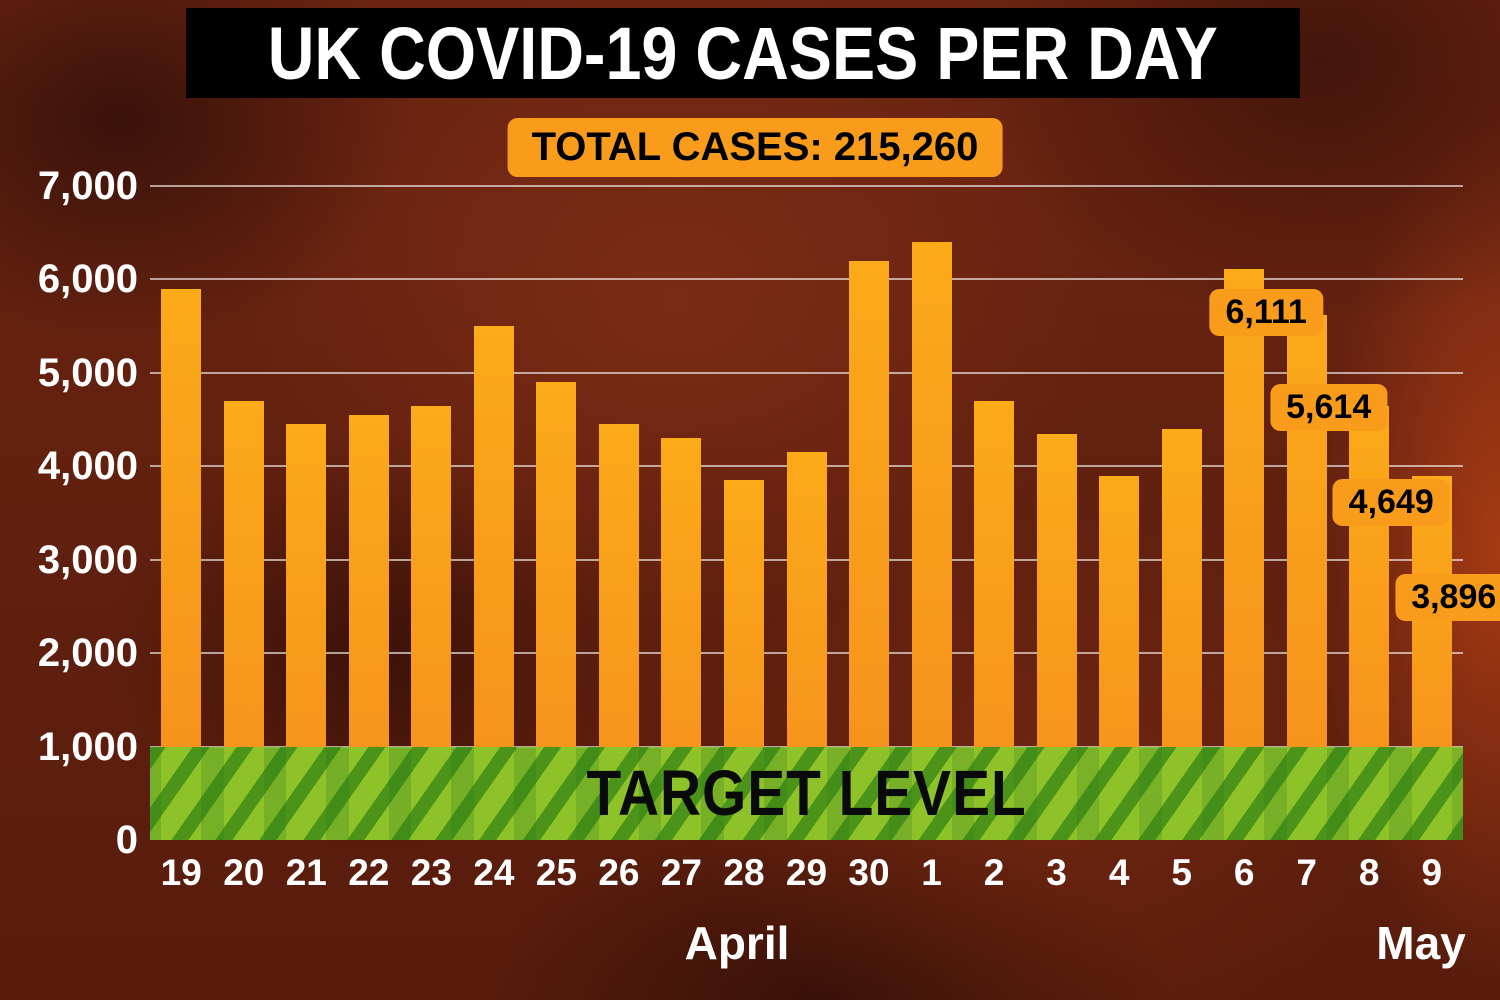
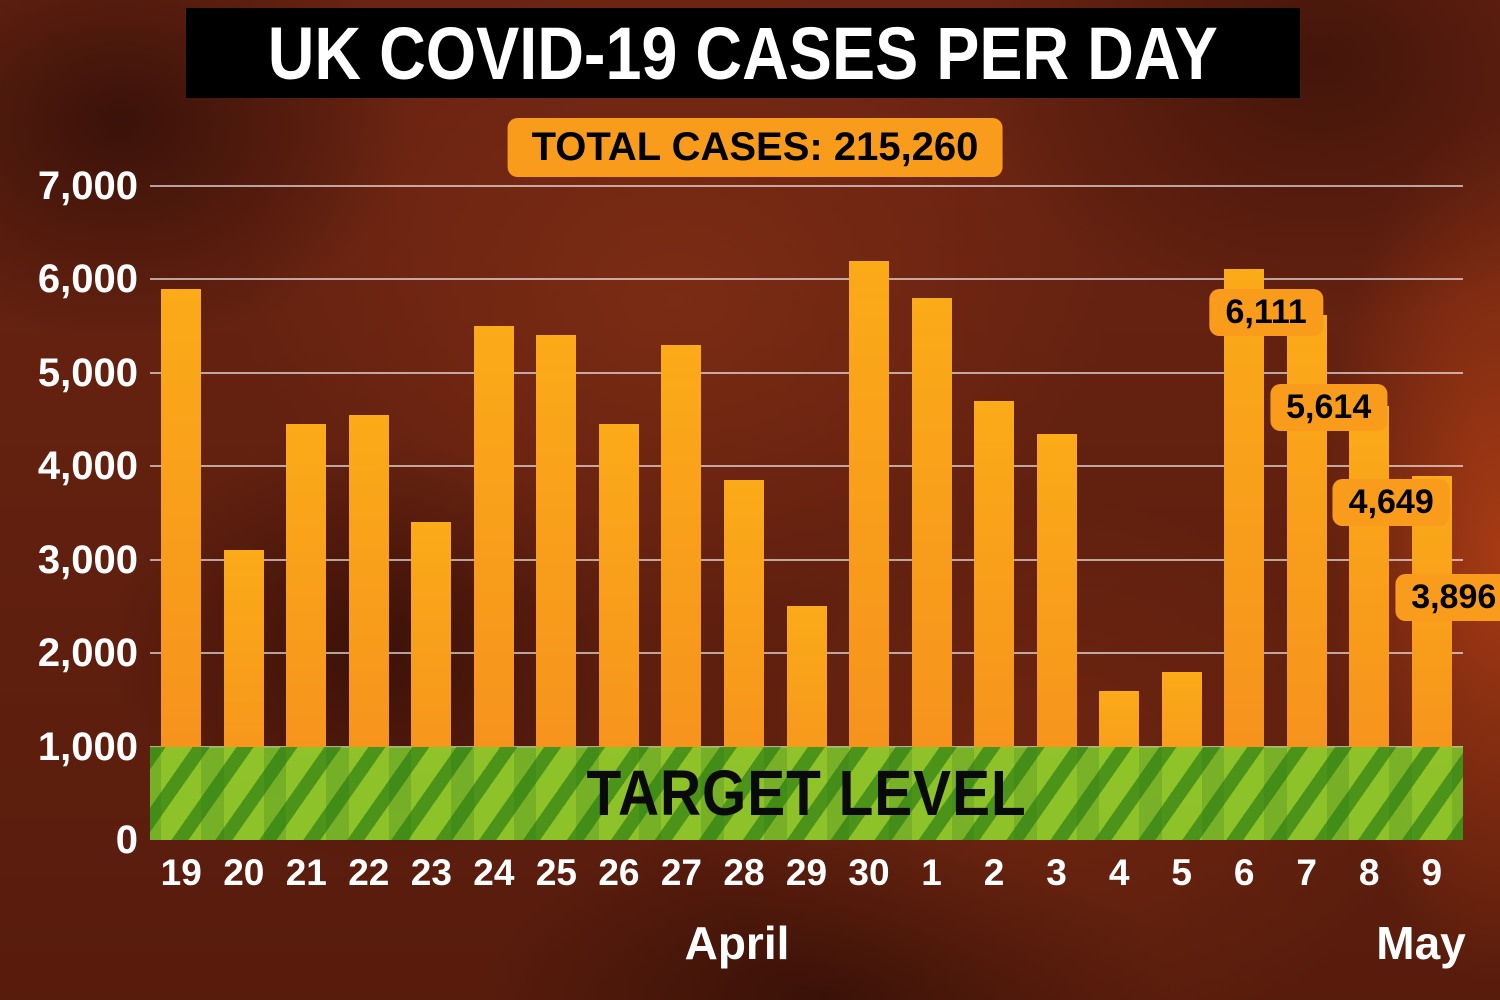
20: 4700 -> 3100
23: 4600 -> 3400
25: 4900 -> 5400
27: 4300 -> 5300
29: 4200 -> 2500
1: 6400 -> 5800
4: 3900 -> 1600
5: 4400 -> 1800
